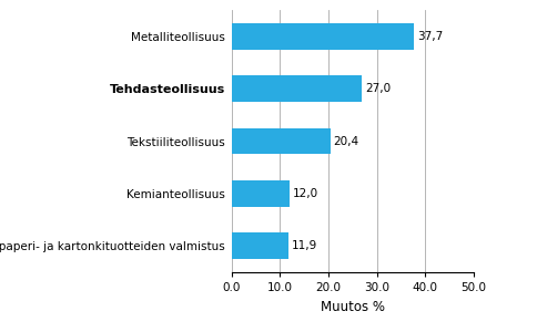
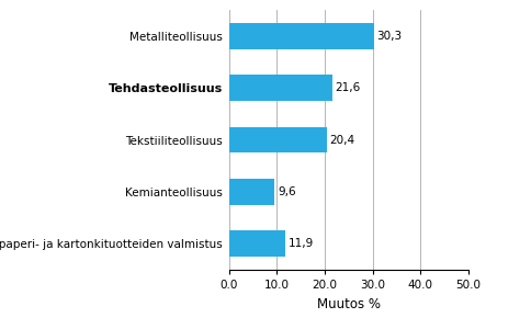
Metalliteollisuus: 37,7 -> 30,3
Tehdasteollisuus: 27,0 -> 21,6
Kemianteollisuus: 12,0 -> 9,6
